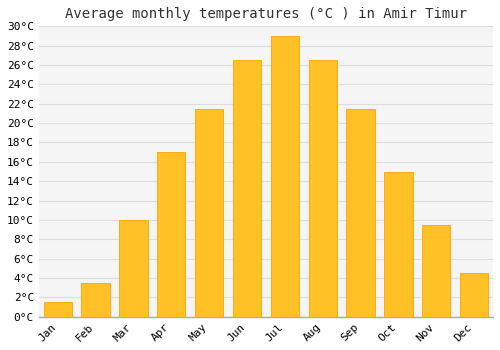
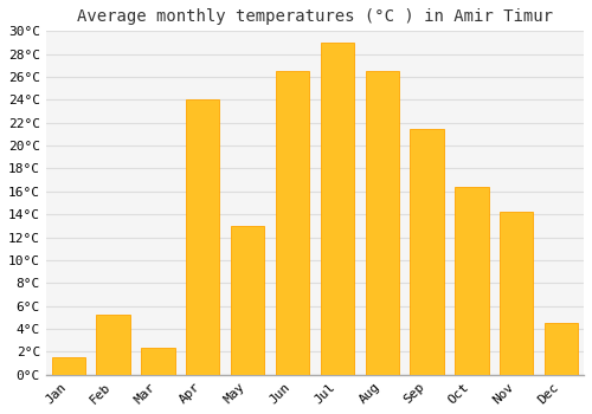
Feb: 3.5°C -> 5.2°C
Mar: 10.0°C -> 2.4°C
Apr: 17.0°C -> 24.0°C
May: 21.5°C -> 13.0°C
Oct: 15.0°C -> 16.4°C
Nov: 9.5°C -> 14.2°C
